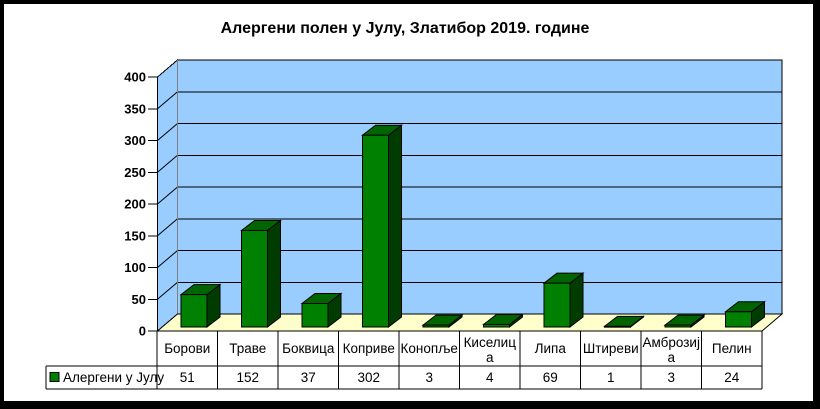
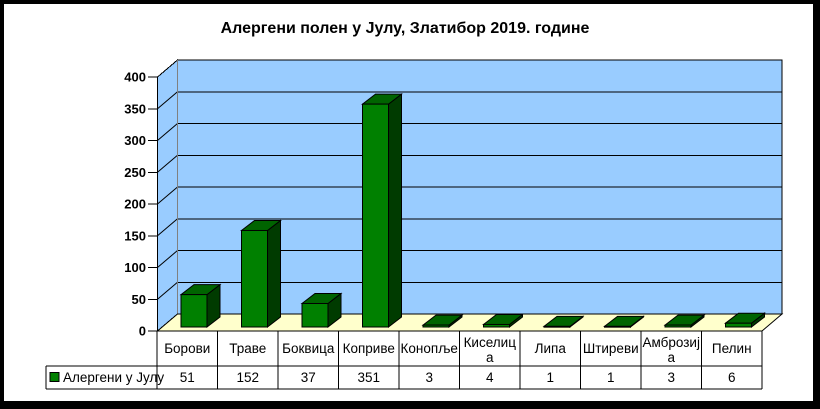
Коприве: 302 -> 351
Липа: 69 -> 1
Пелин: 24 -> 6
